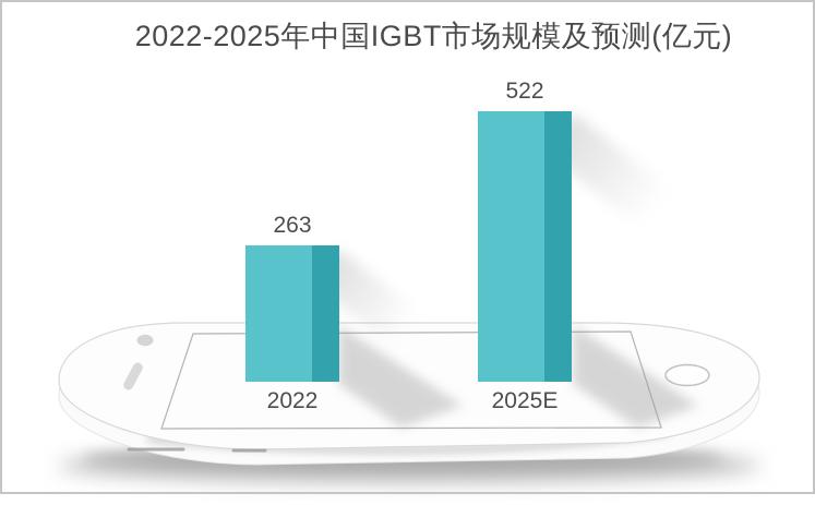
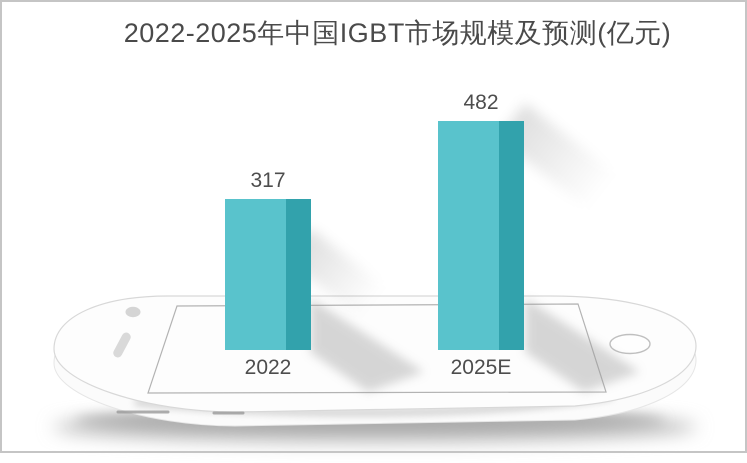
2022: 263 -> 317
2025E: 522 -> 482
